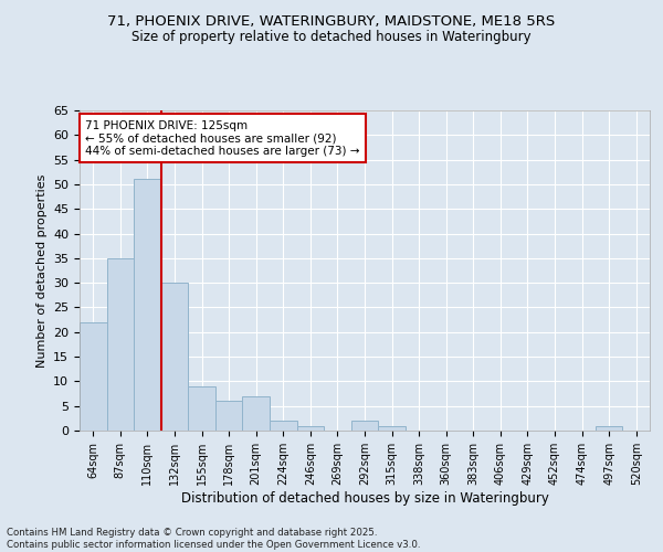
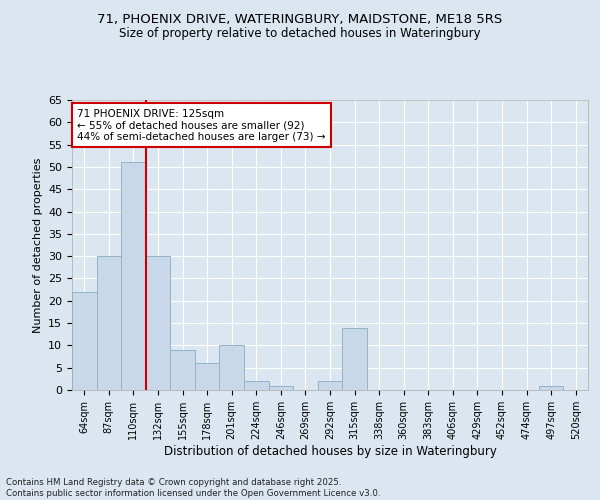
87sqm: 35 -> 30
201sqm: 7 -> 10
315sqm: 1 -> 14
